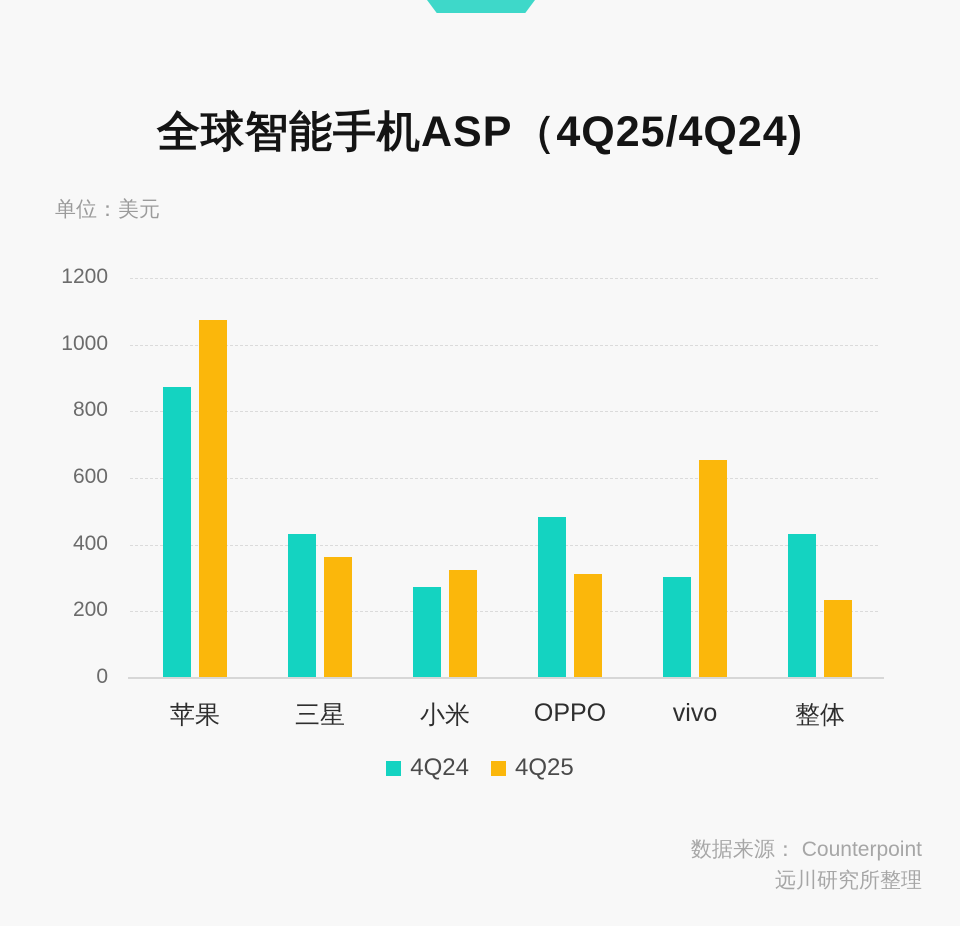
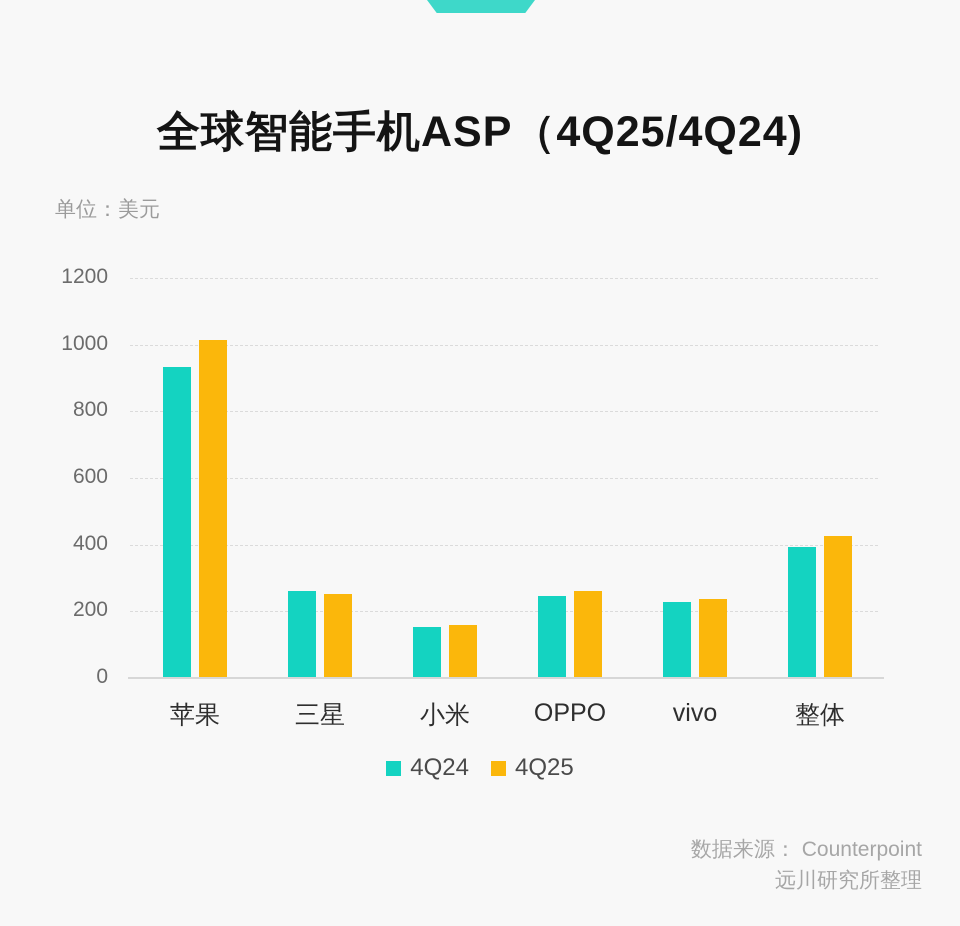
4Q24/苹果: 870 -> 930
4Q25/苹果: 1070 -> 1010
4Q24/三星: 430 -> 260
4Q25/三星: 360 -> 250
4Q24/小米: 270 -> 150
4Q25/小米: 320 -> 160
4Q24/OPPO: 480 -> 240
4Q25/OPPO: 310 -> 260
4Q24/vivo: 300 -> 230
4Q25/vivo: 650 -> 230
4Q24/整体: 430 -> 390
4Q25/整体: 230 -> 420
